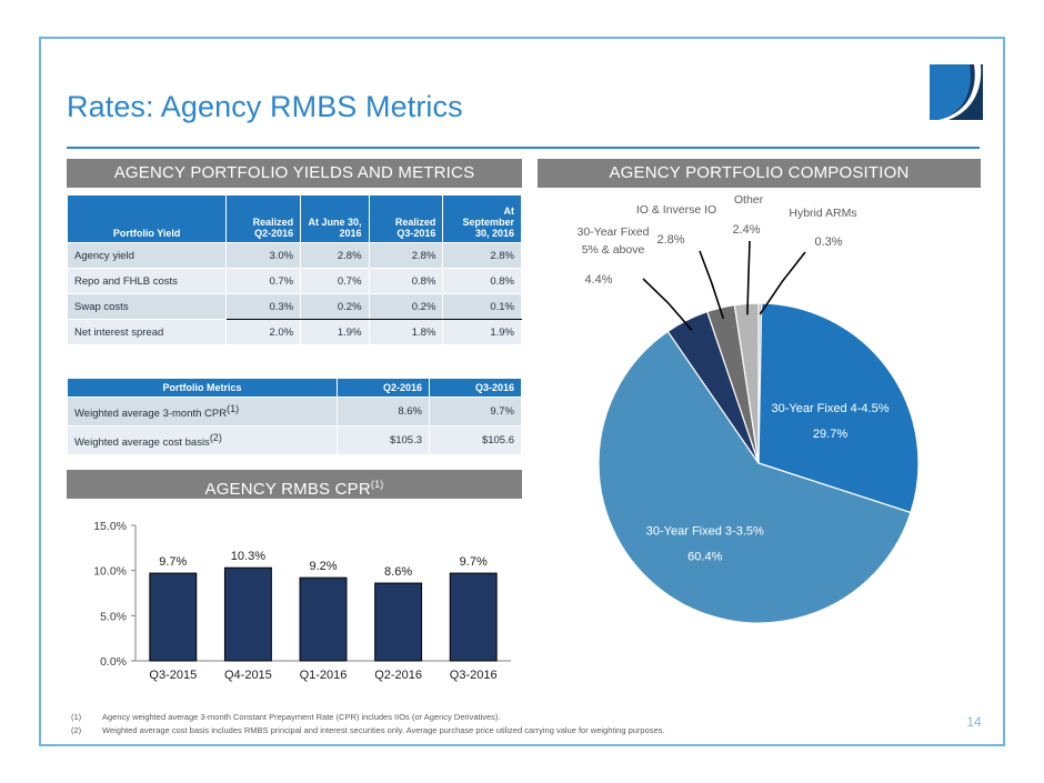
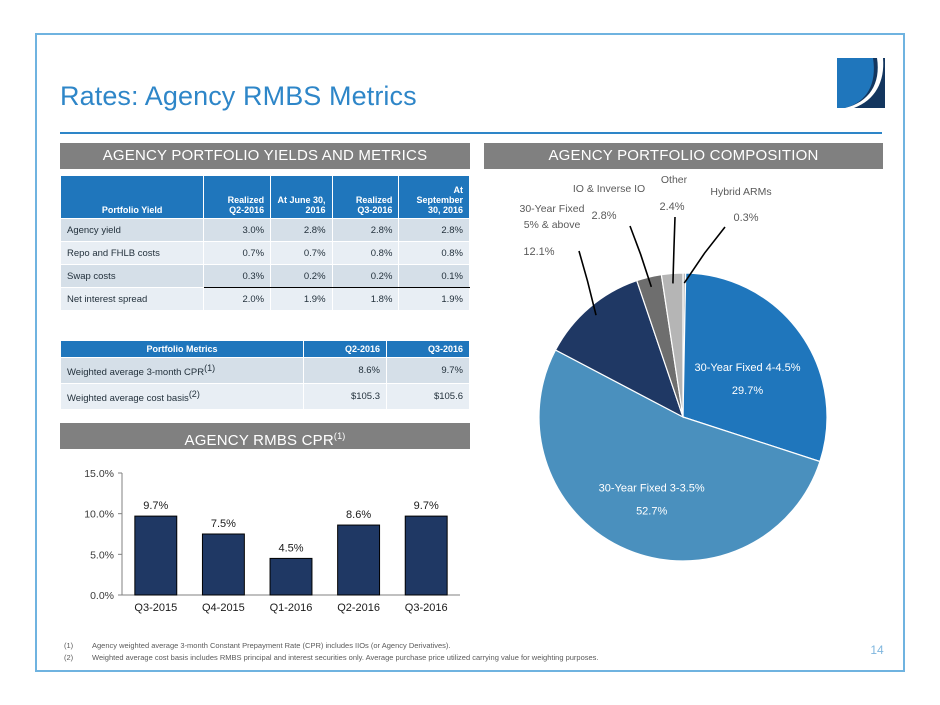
AGENCY RMBS CPR/Q4-2015: 10.3% -> 7.5%
AGENCY RMBS CPR/Q1-2016: 9.2% -> 4.5%
AGENCY PORTFOLIO COMPOSITION/30-Year Fixed 3-3.5%: 60.4% -> 52.7%
AGENCY PORTFOLIO COMPOSITION/30-Year Fixed 5% & above: 4.4% -> 12.1%
